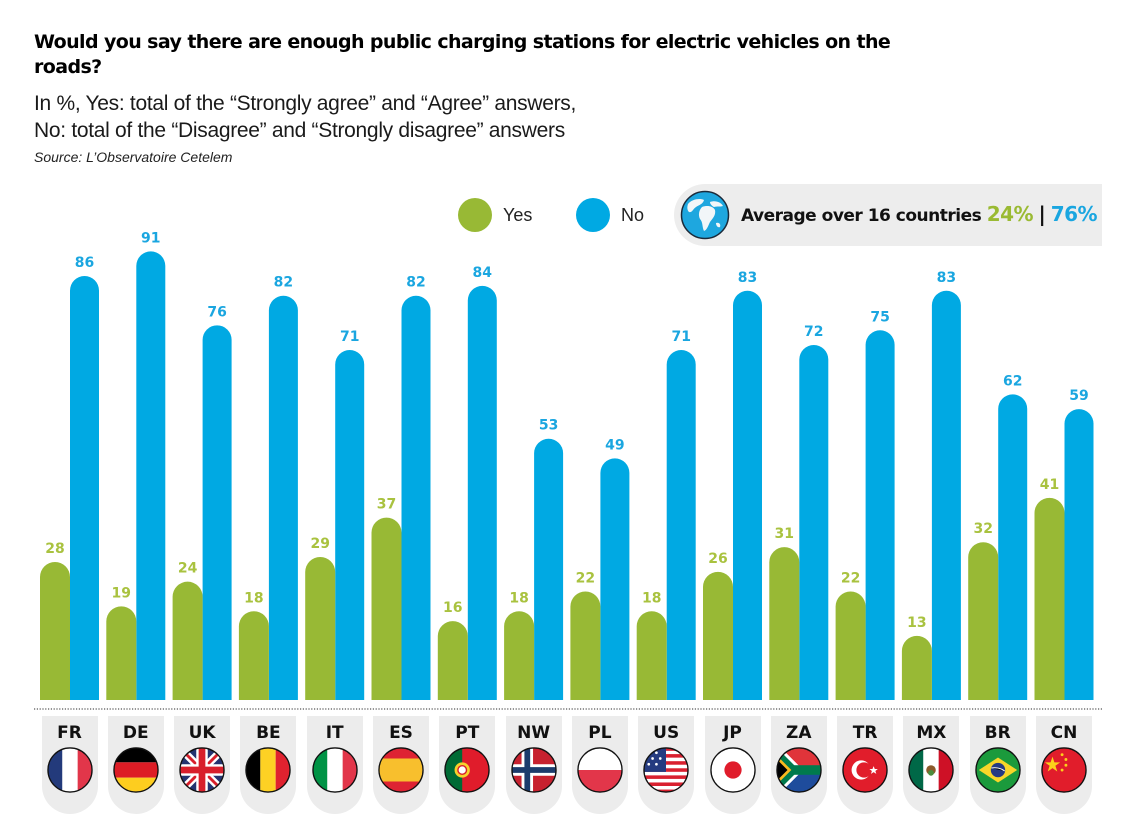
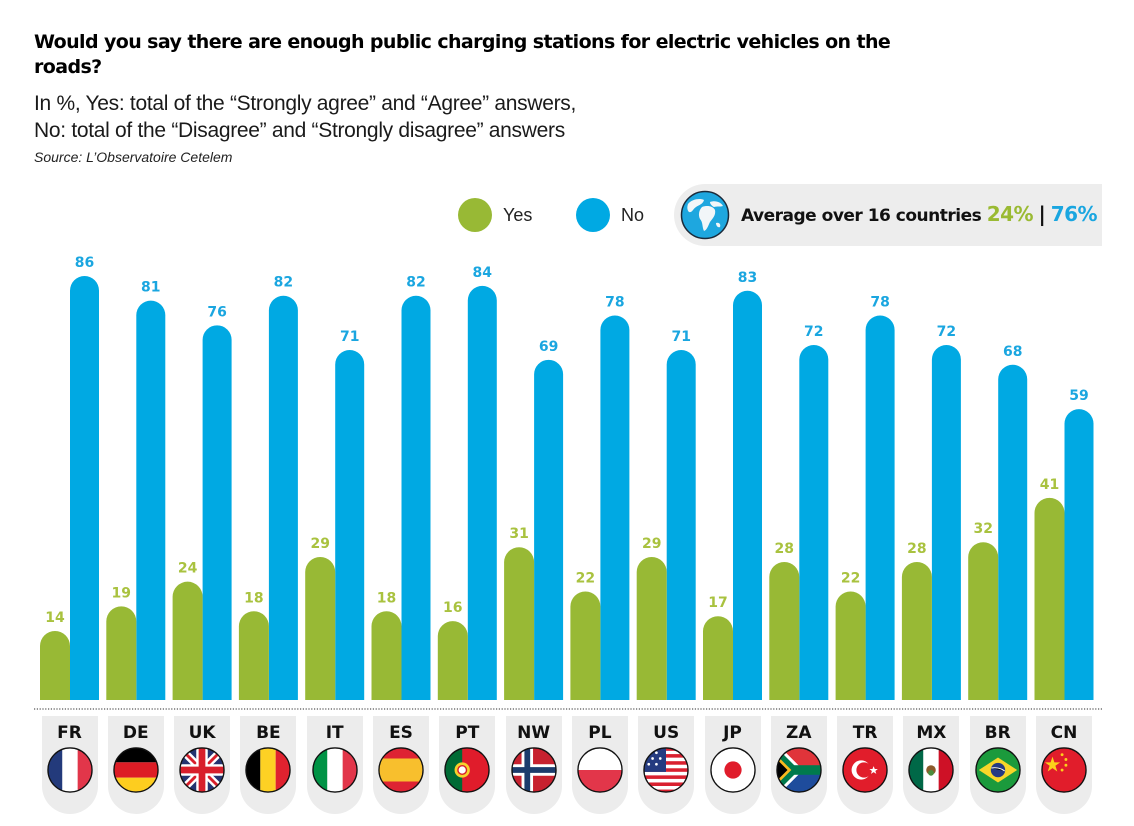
Yes/FR: 28 -> 14
No/DE: 91 -> 81
Yes/ES: 37 -> 18
Yes/NW: 18 -> 31
No/NW: 53 -> 69
No/PL: 49 -> 78
Yes/US: 18 -> 29
Yes/JP: 26 -> 17
Yes/ZA: 31 -> 28
No/TR: 75 -> 78
Yes/MX: 13 -> 28
No/MX: 83 -> 72
No/BR: 62 -> 68
